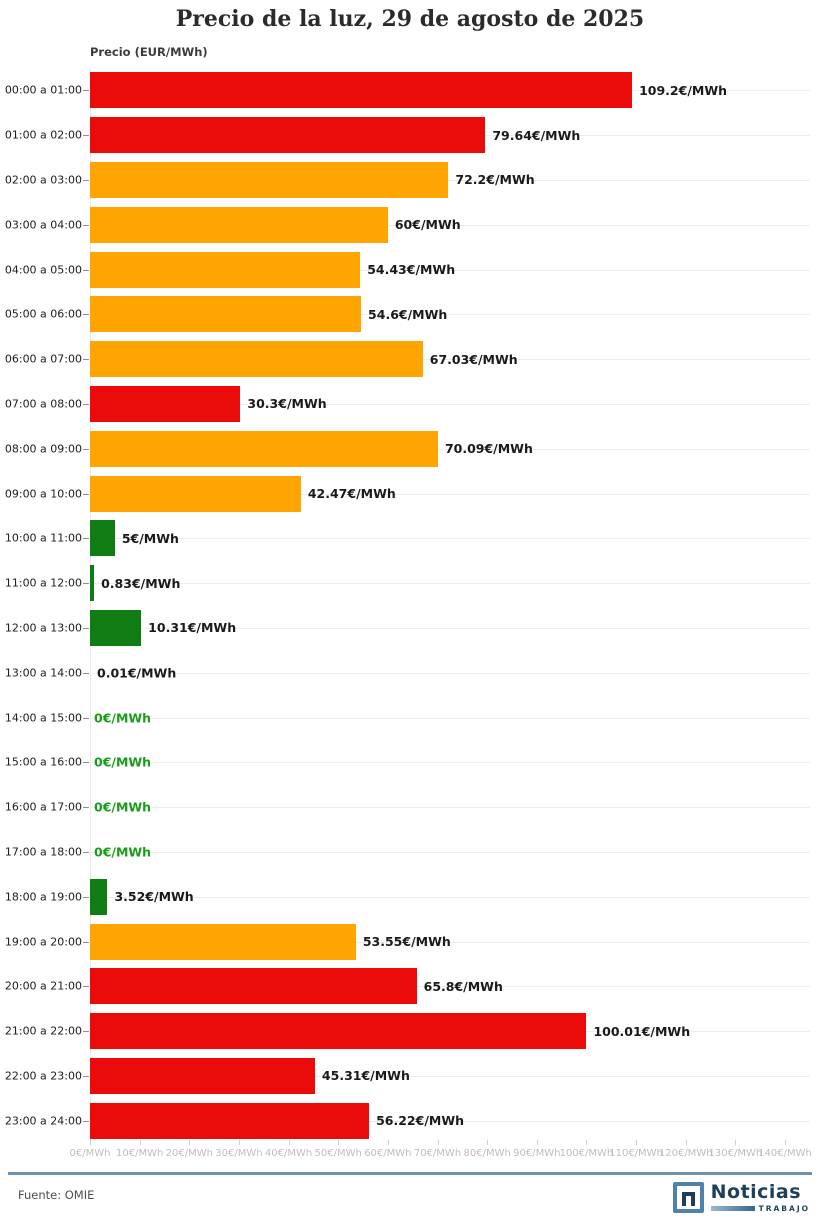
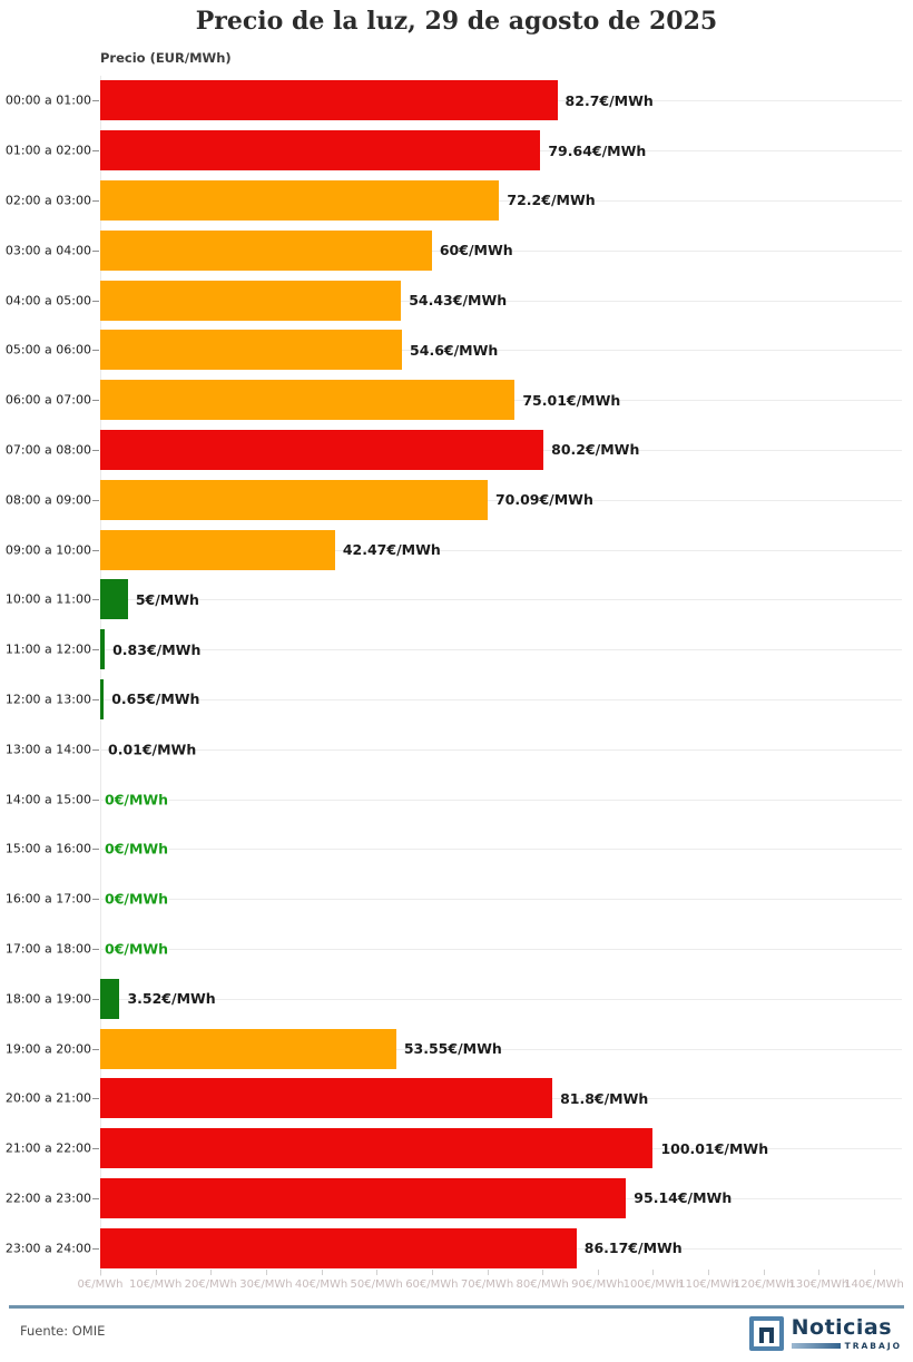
00:00 a 01:00: 109.2 -> 82.7
06:00 a 07:00: 67.03 -> 75.01
07:00 a 08:00: 30.3 -> 80.2
12:00 a 13:00: 10.31 -> 0.65
20:00 a 21:00: 65.8 -> 81.8
22:00 a 23:00: 45.31 -> 95.14
23:00 a 24:00: 56.22 -> 86.17
